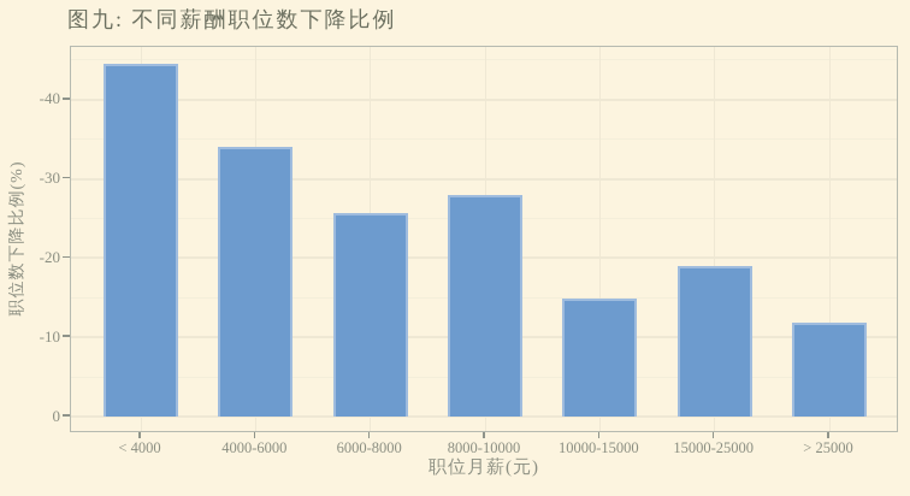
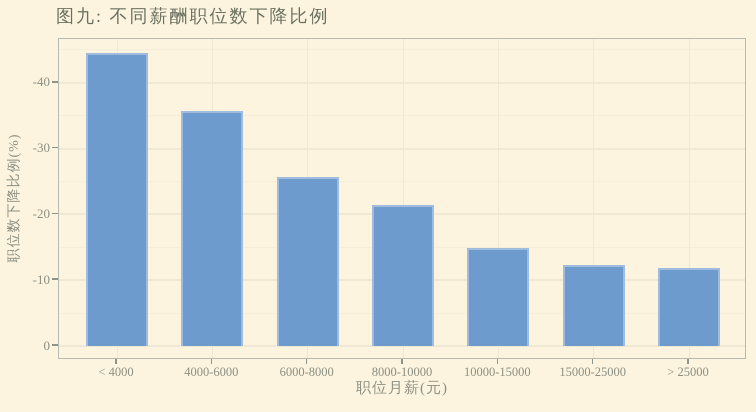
4000-6000: -34 -> -36
8000-10000: -28 -> -21
15000-25000: -19 -> -12
